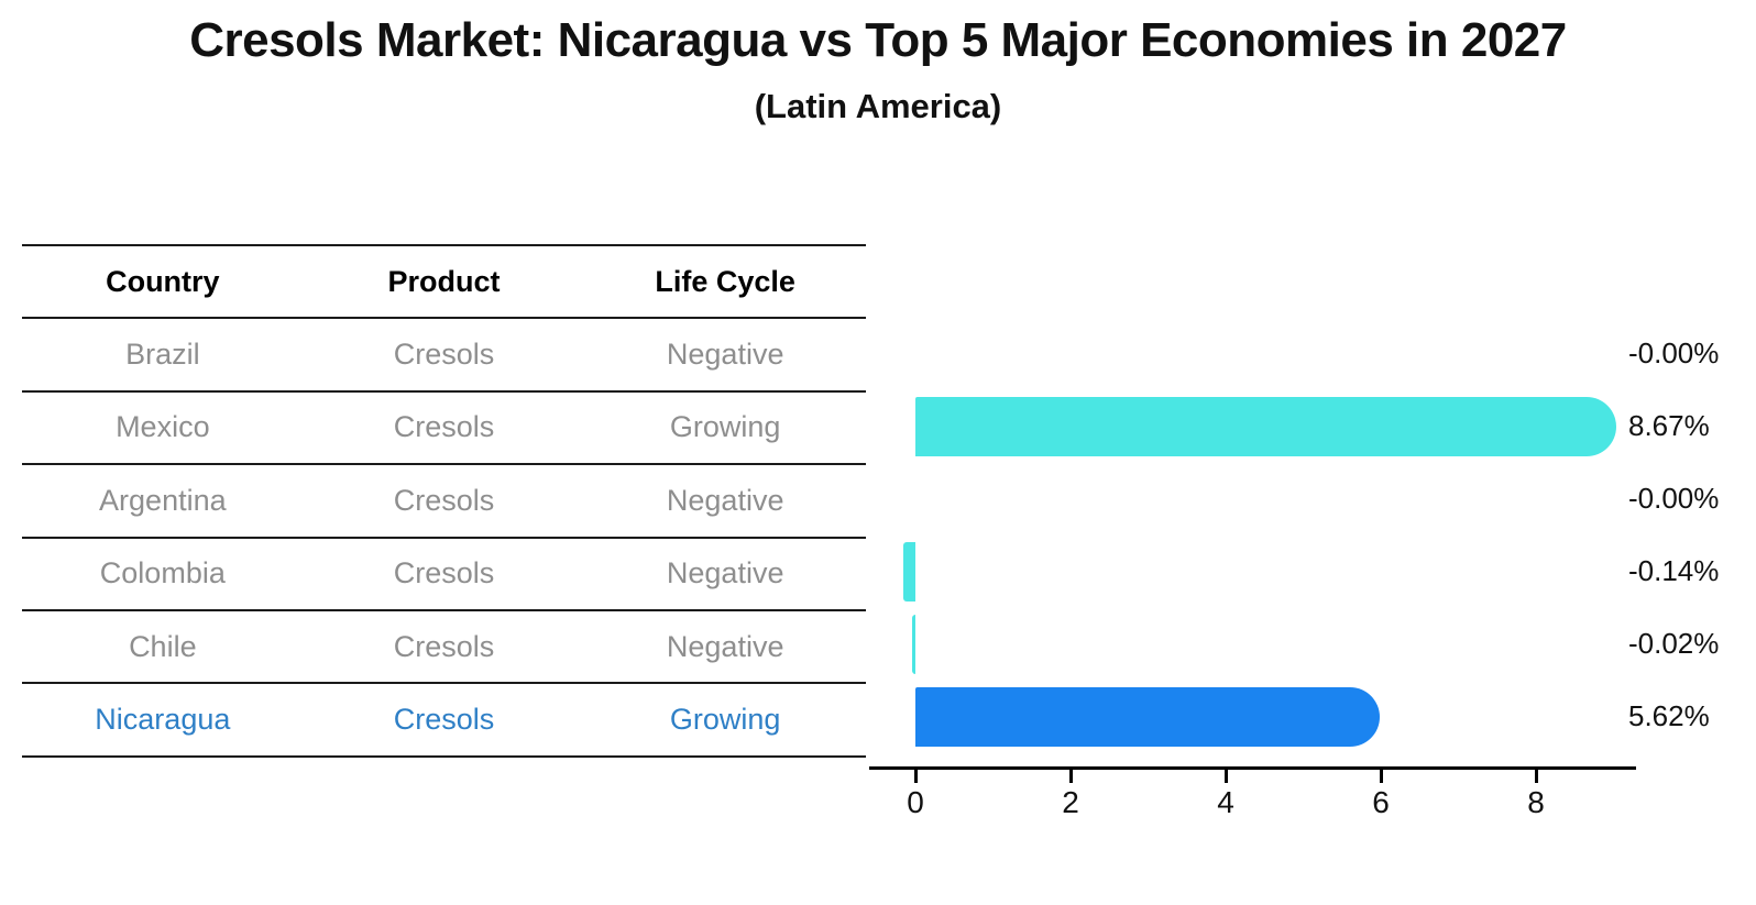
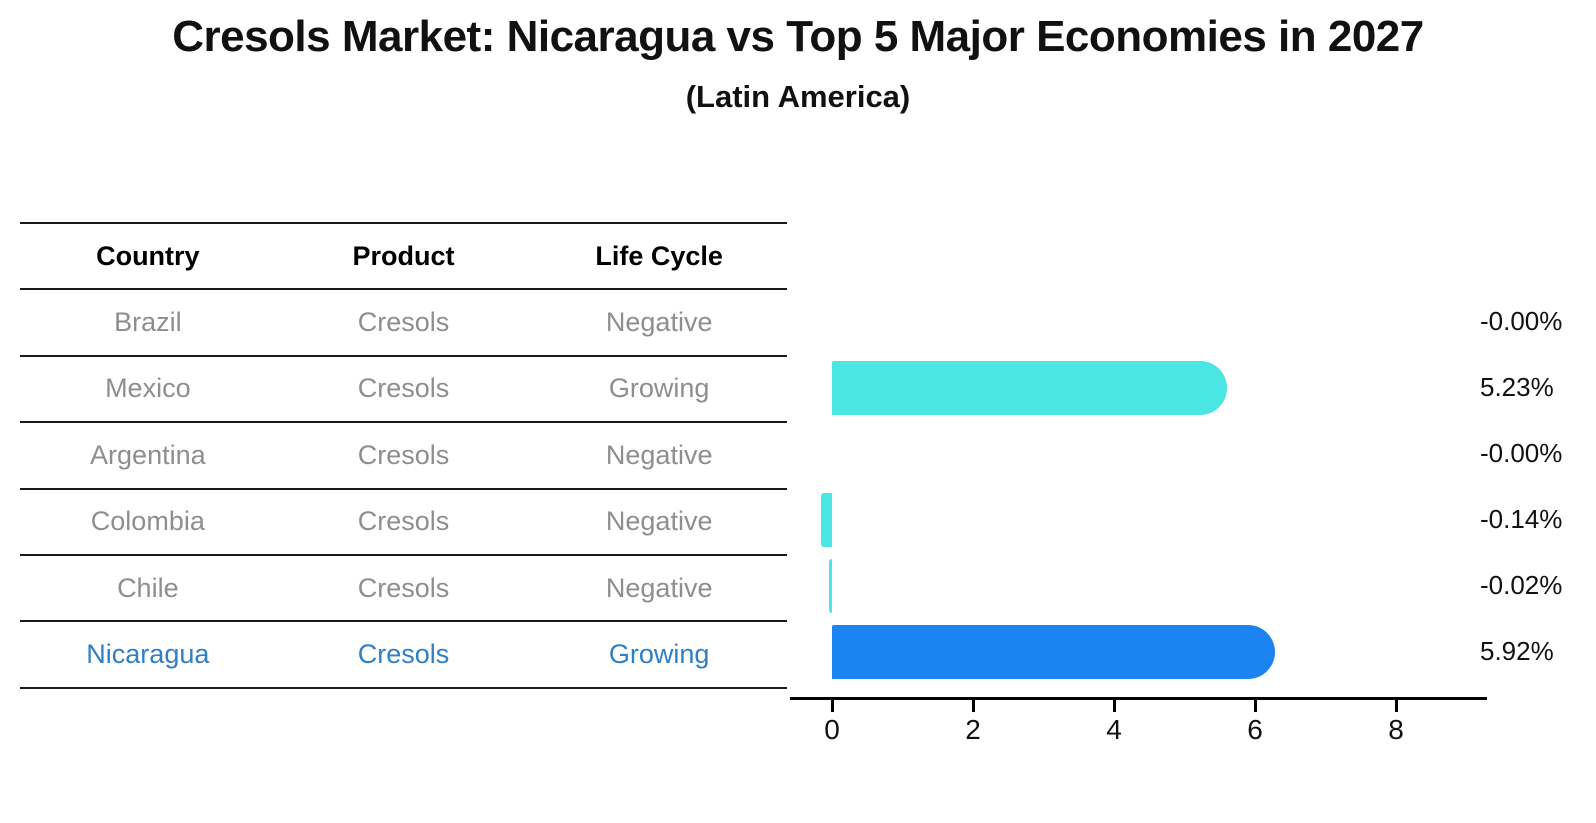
Mexico: 8.67% -> 5.23%
Nicaragua: 5.62% -> 5.92%
